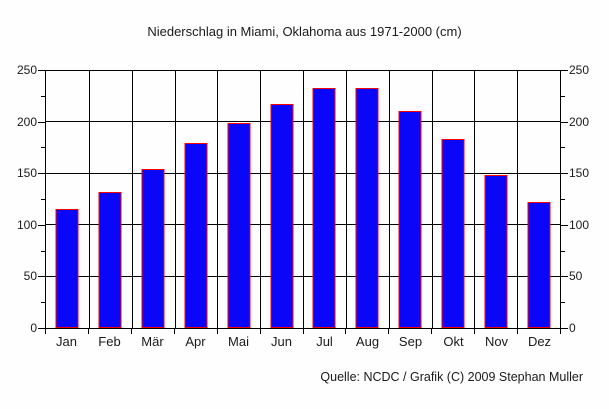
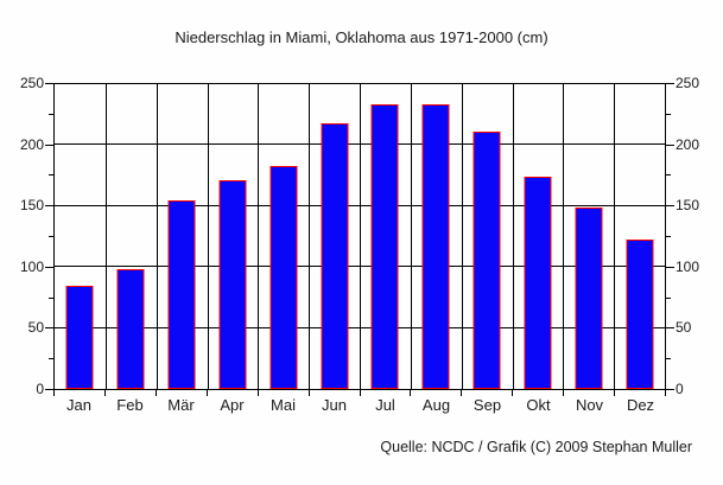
Jan: 116 -> 85
Feb: 132 -> 98
Apr: 180 -> 171
Mai: 199 -> 183
Okt: 184 -> 174
